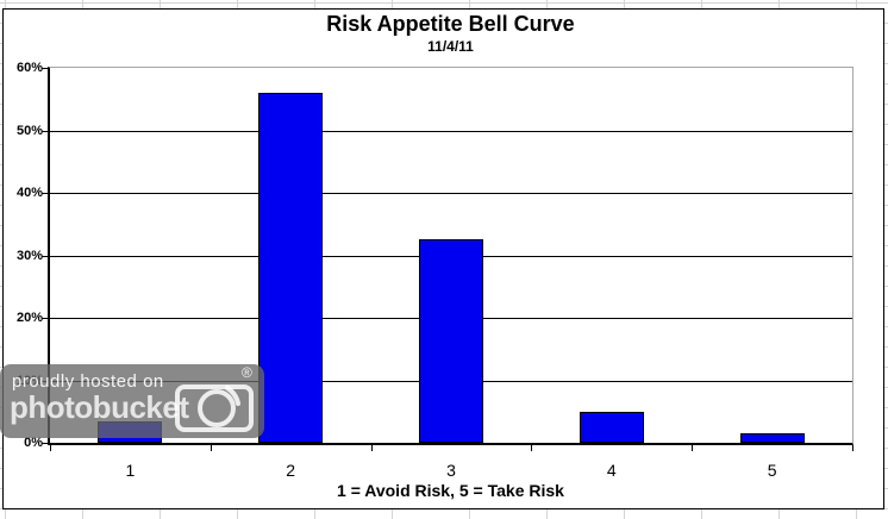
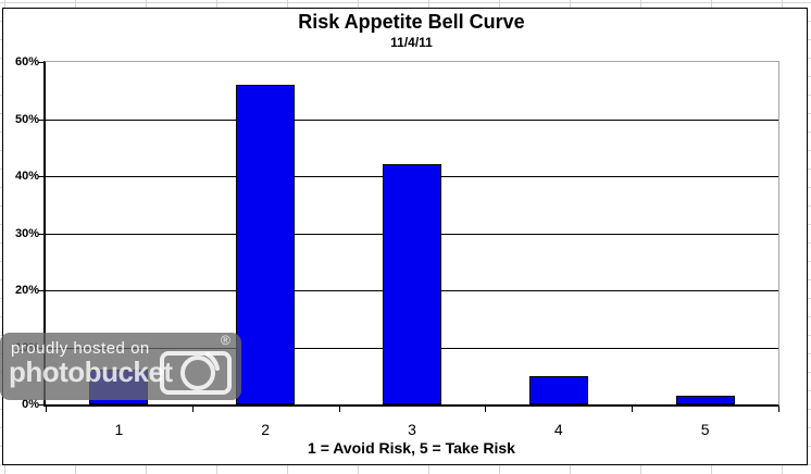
1: 3% -> 6%
3: 32% -> 42%
